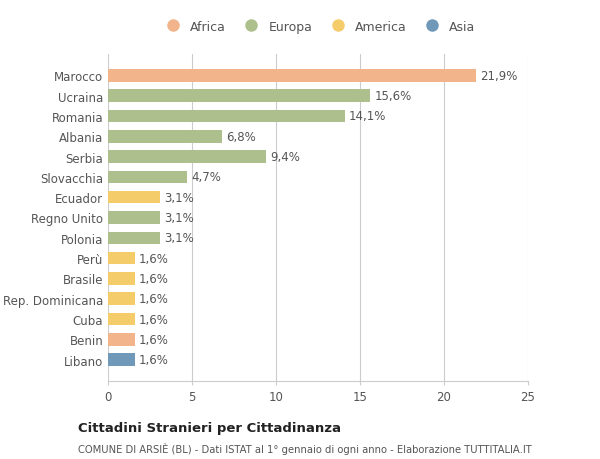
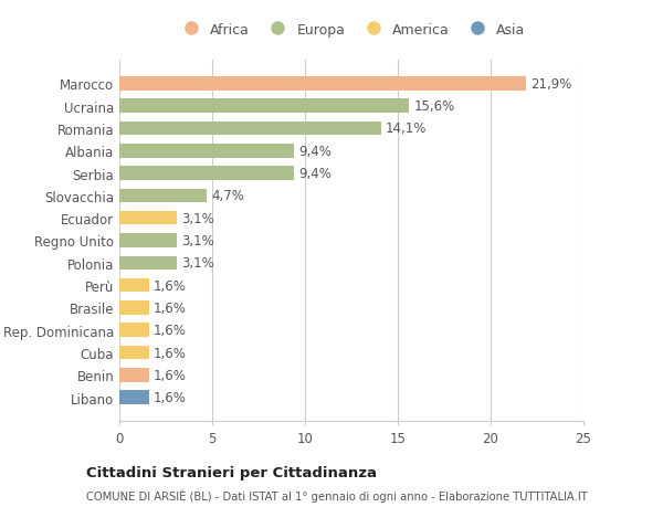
Albania: 6,8% -> 9,4%
